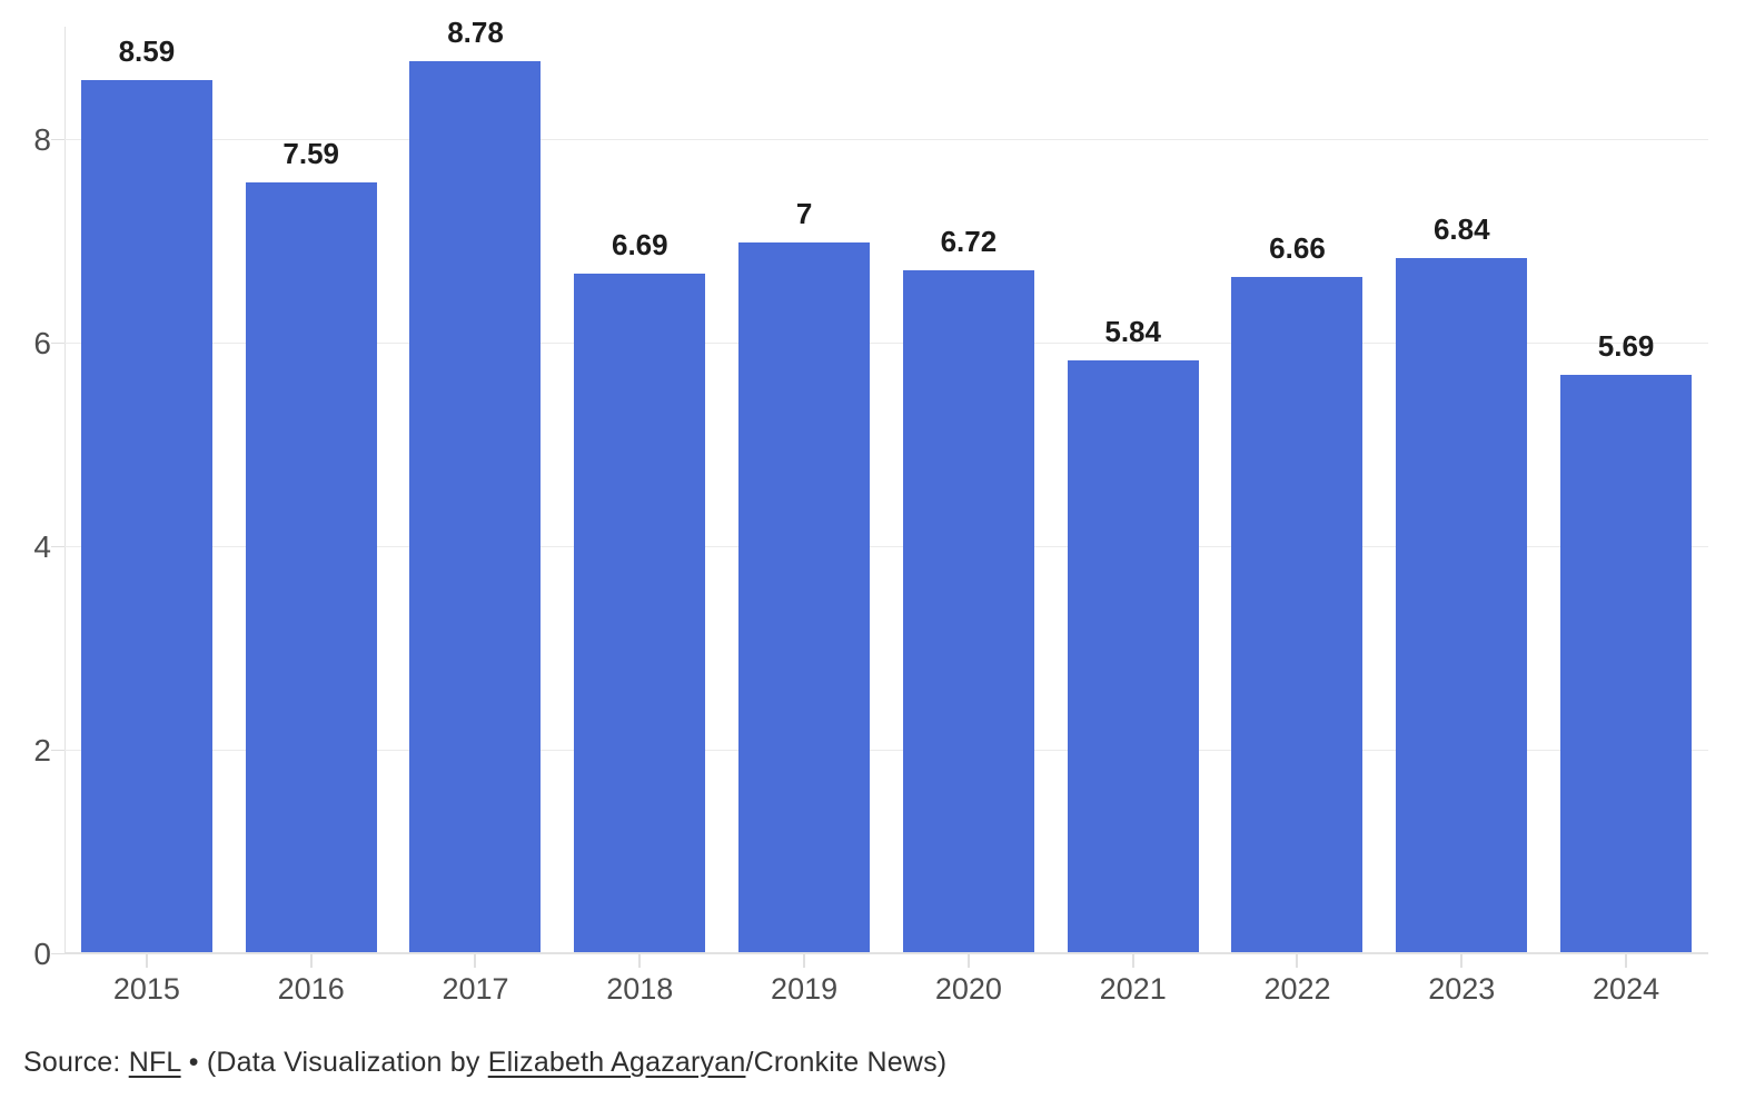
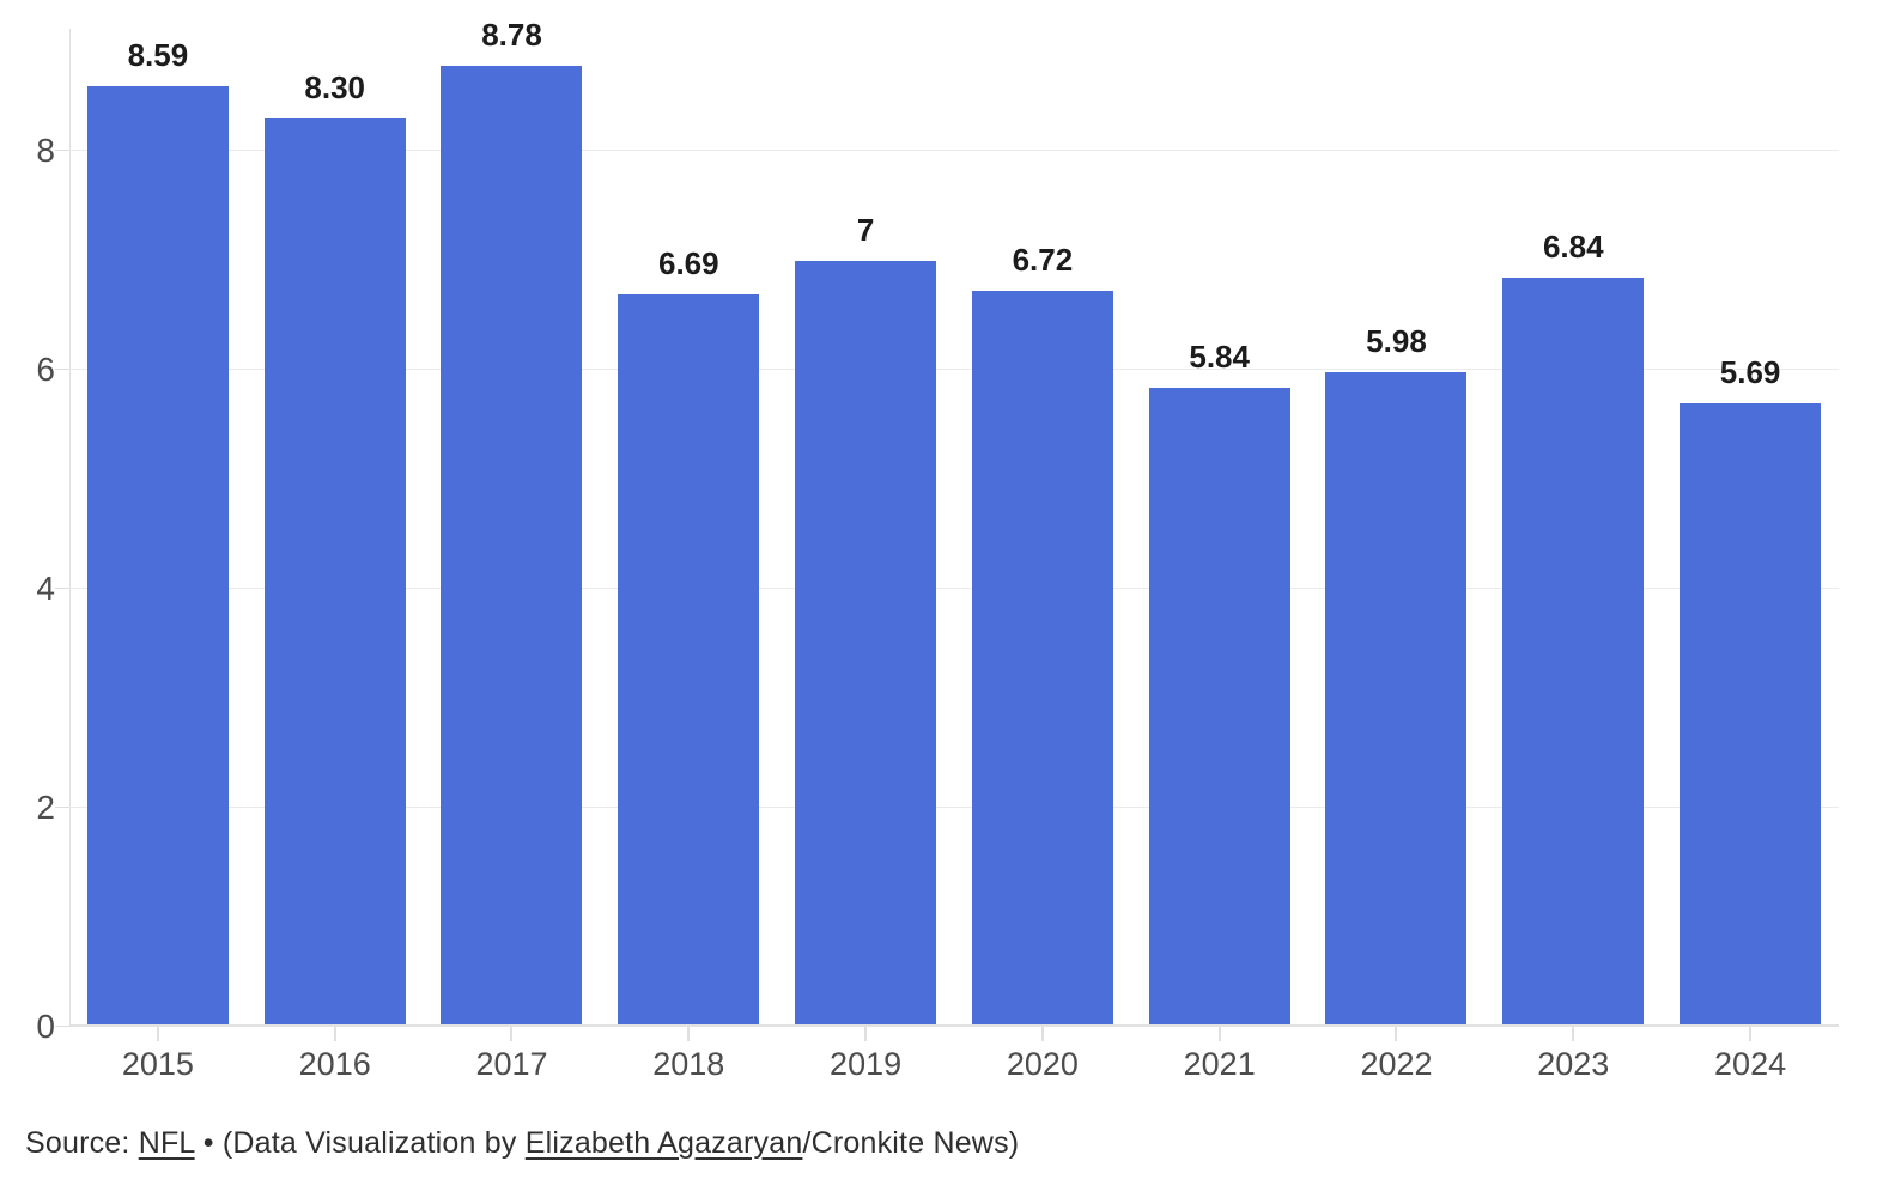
2016: 7.59 -> 8.30
2022: 6.66 -> 5.98
